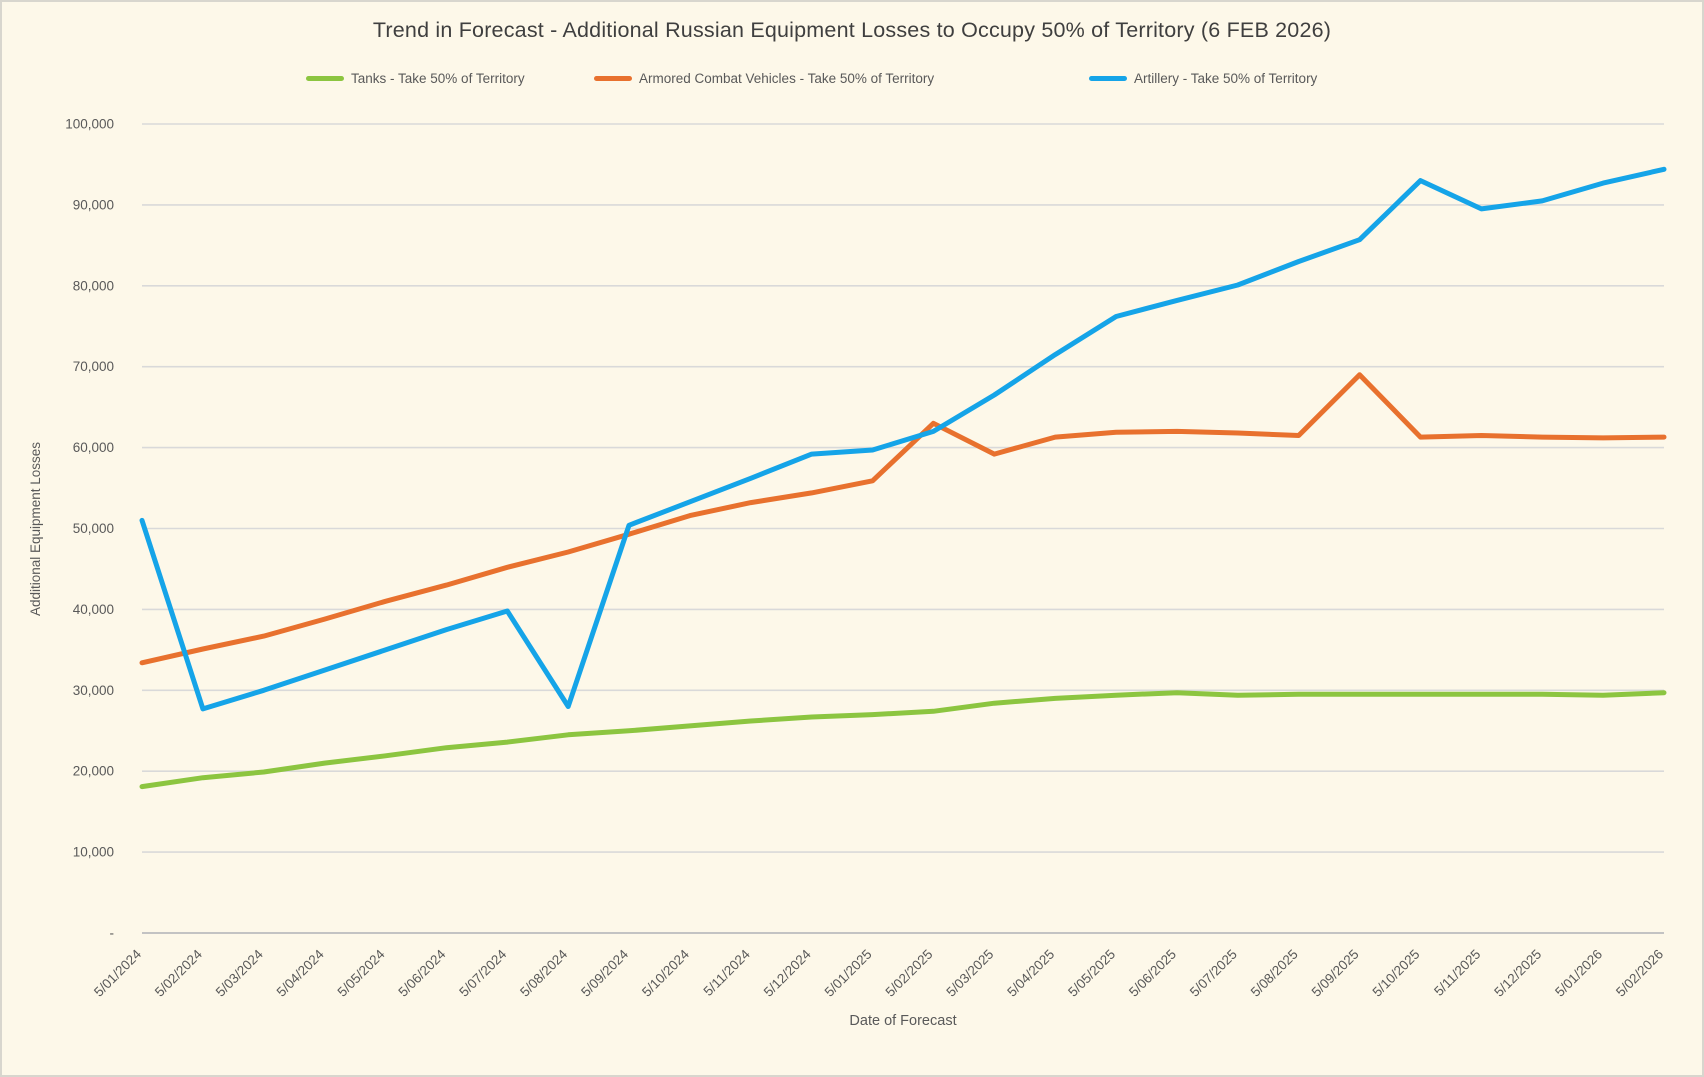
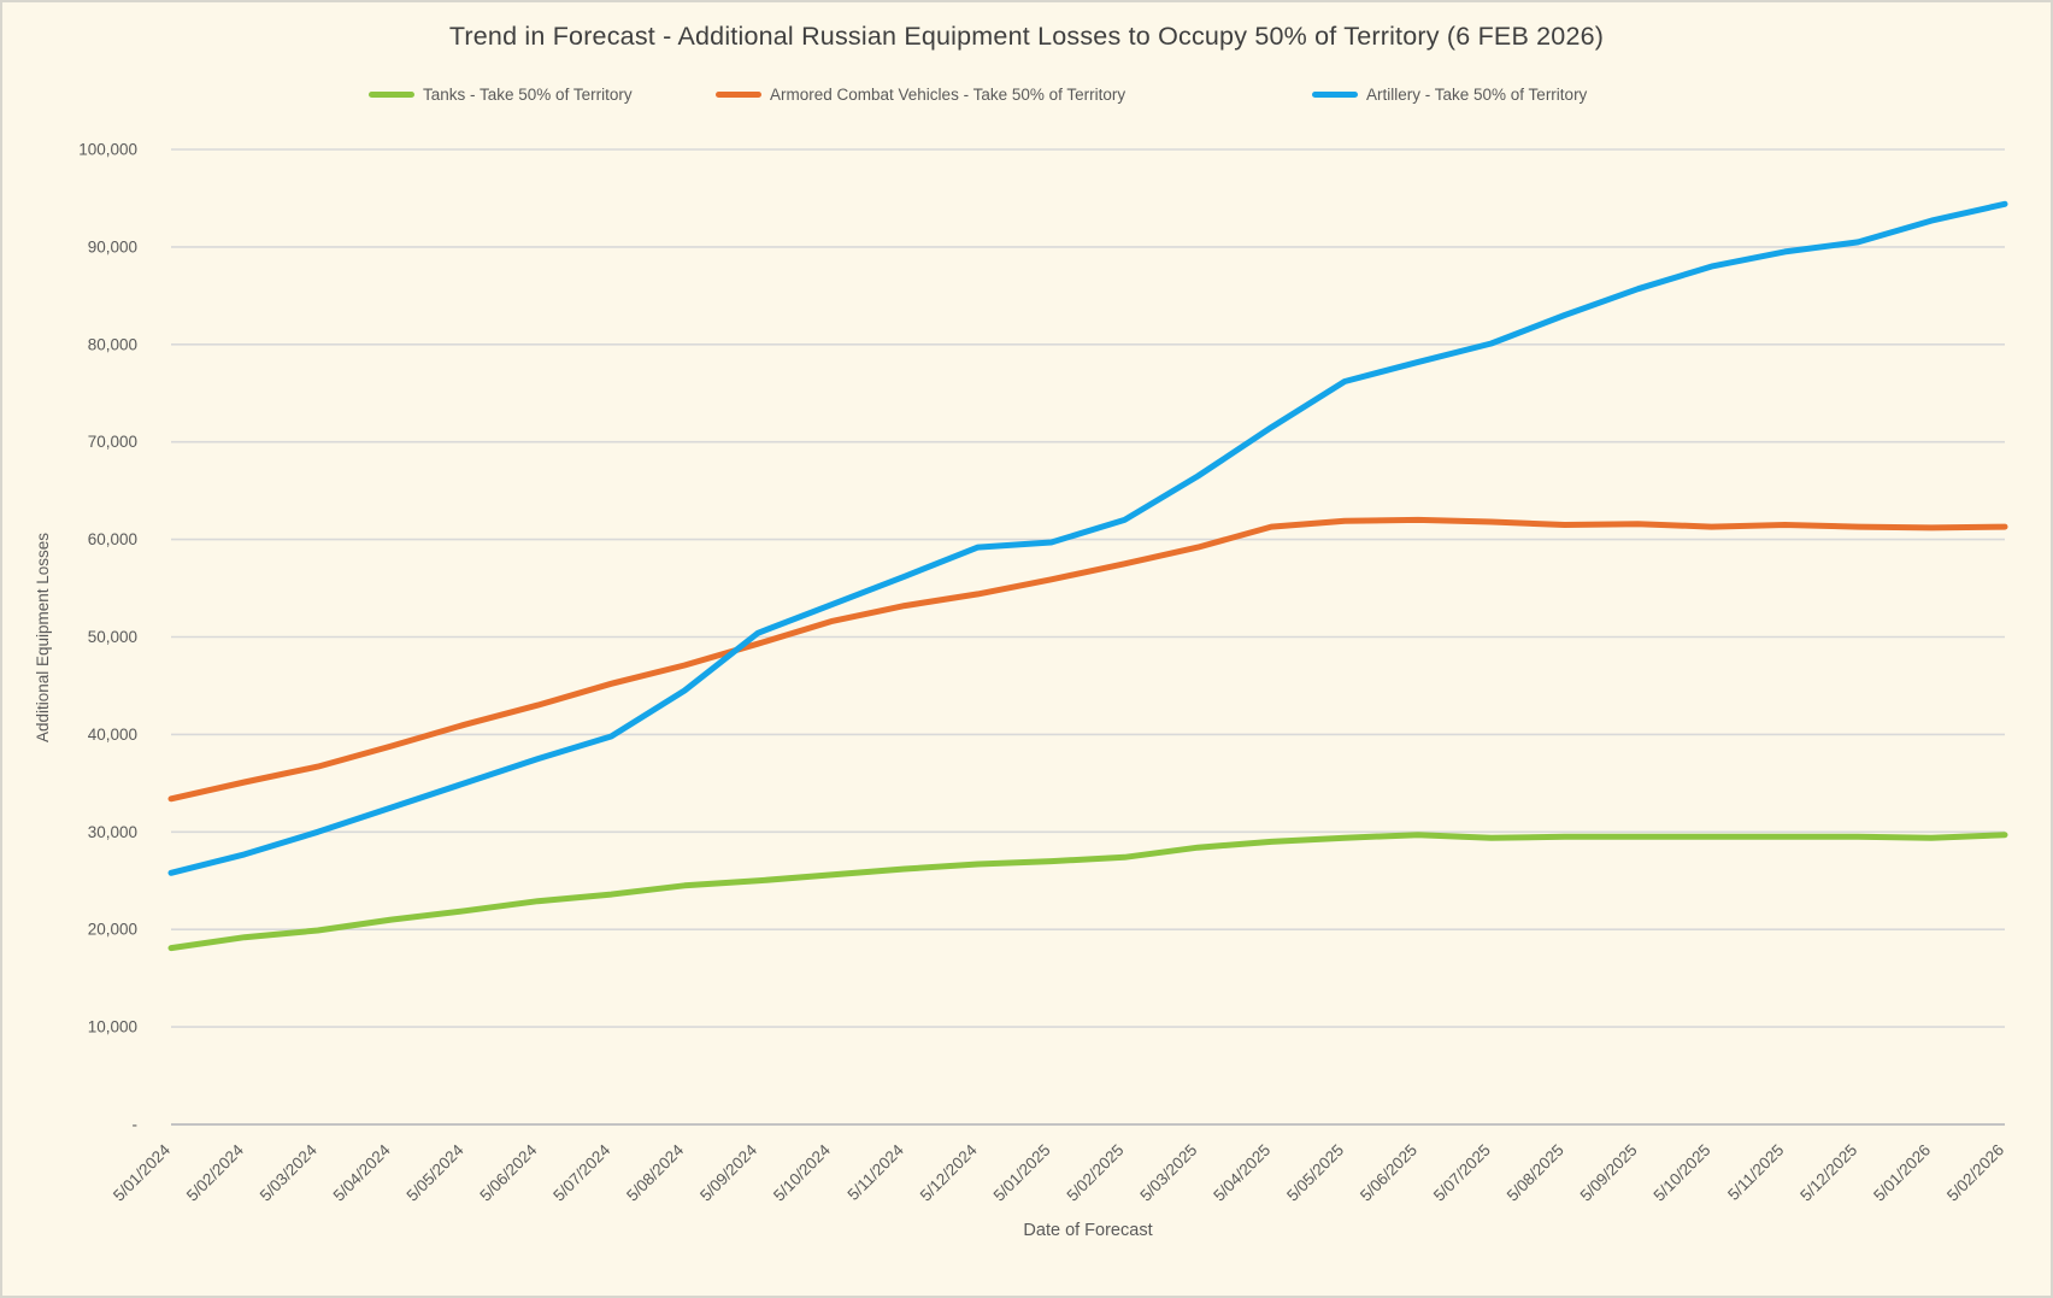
Artillery - Take 50% of Territory/5/01/2024: 51000 -> 26000
Artillery - Take 50% of Territory/5/08/2024: 28000 -> 44000
Armored Combat Vehicles - Take 50% of Territory/5/02/2025: 63000 -> 58000
Armored Combat Vehicles - Take 50% of Territory/5/09/2025: 69000 -> 62000
Artillery - Take 50% of Territory/5/10/2025: 93000 -> 88000
